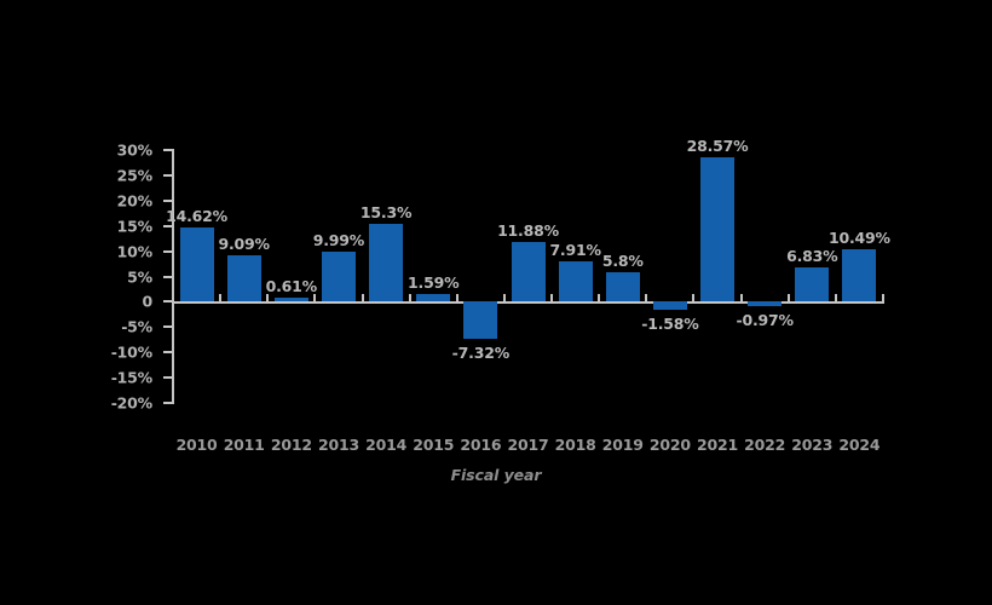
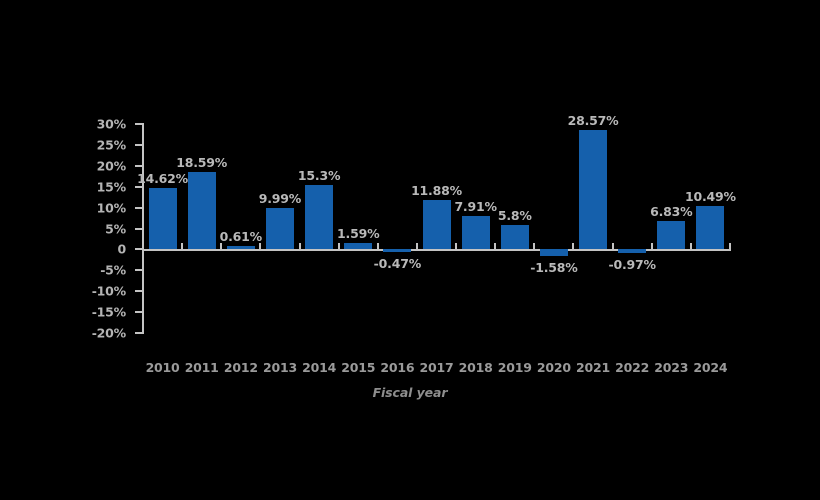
2011: 9.09% -> 18.59%
2016: -7.32% -> -0.47%
